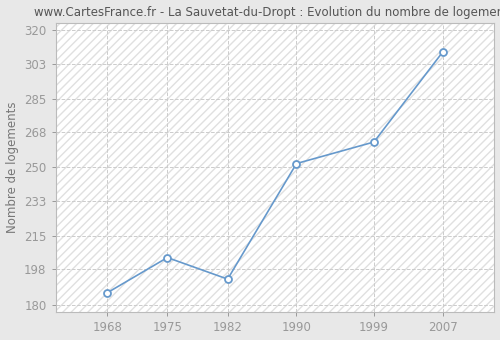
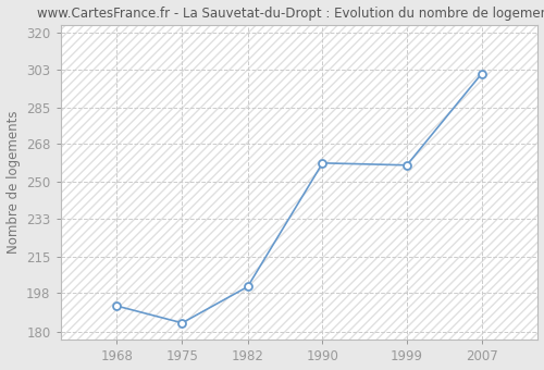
1968: 186 -> 192
1975: 204 -> 184
1982: 193 -> 201
1990: 252 -> 259
1999: 263 -> 258
2007: 309 -> 301
